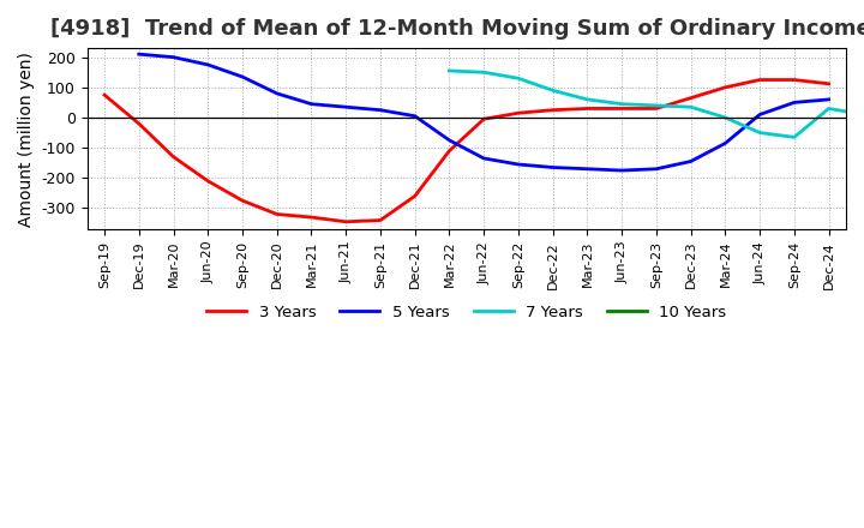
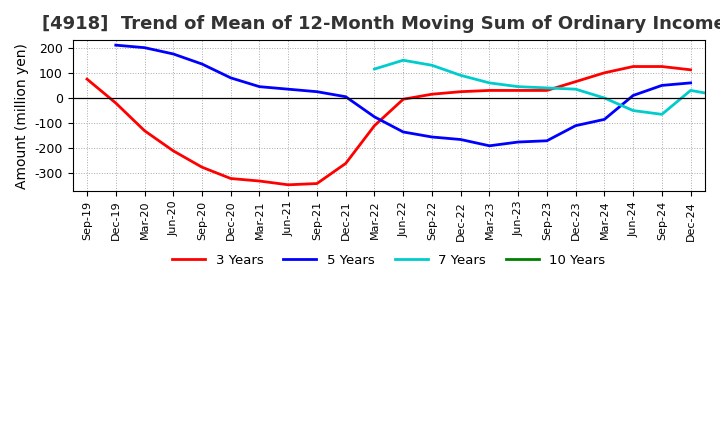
7 Years/Mar-22: 155 -> 115
5 Years/Mar-23: -170 -> -190
5 Years/Dec-23: -145 -> -110
